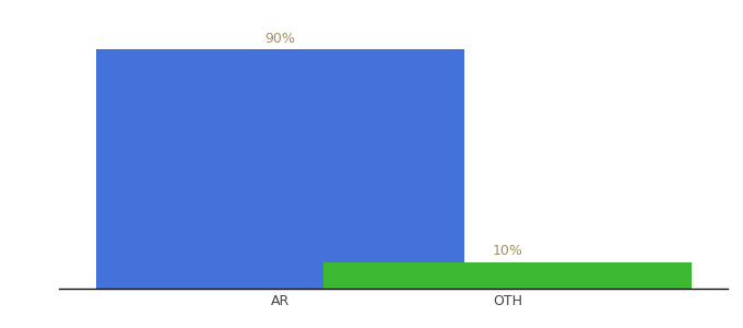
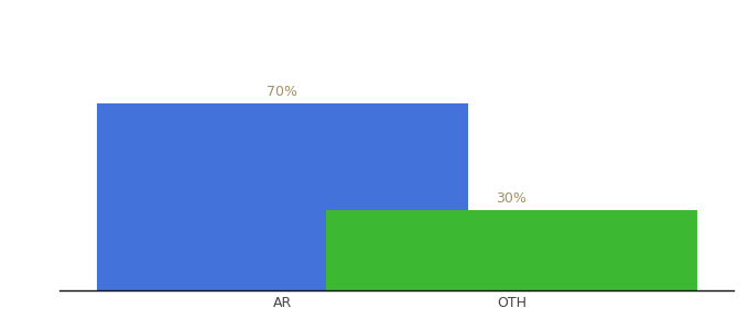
AR: 90% -> 70%
OTH: 10% -> 30%
